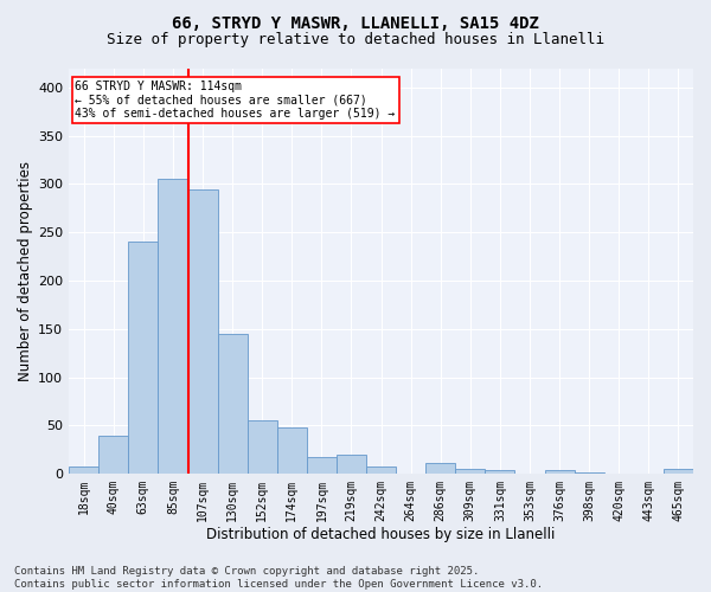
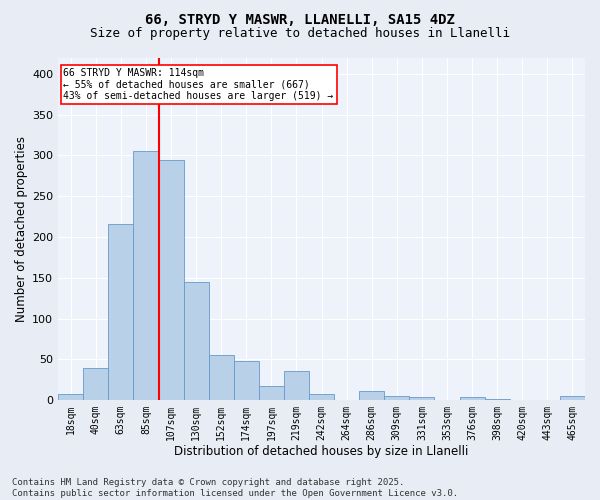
63sqm: 240 -> 216
219sqm: 20 -> 36
